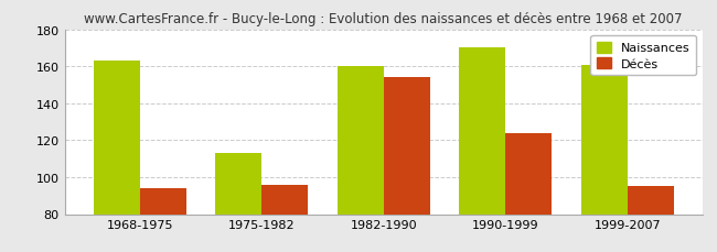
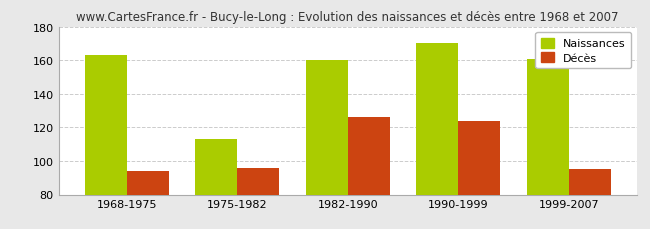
Décès/1982-1990: 154 -> 126
